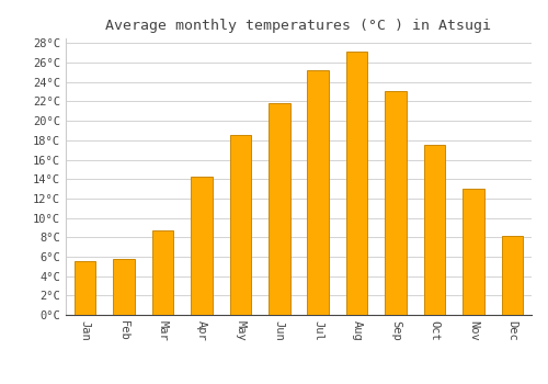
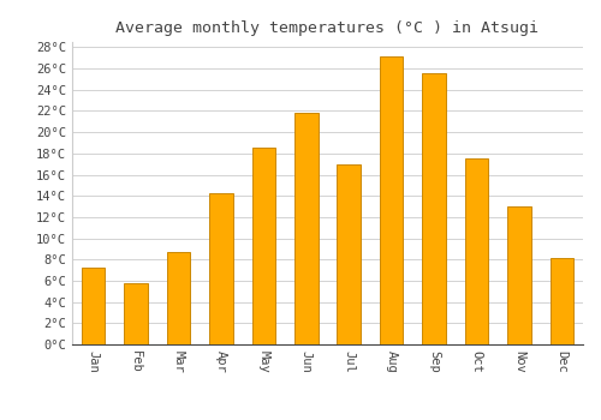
Jan: 5.5°C -> 7.2°C
Jul: 25.2°C -> 17.0°C
Sep: 23.1°C -> 25.6°C
